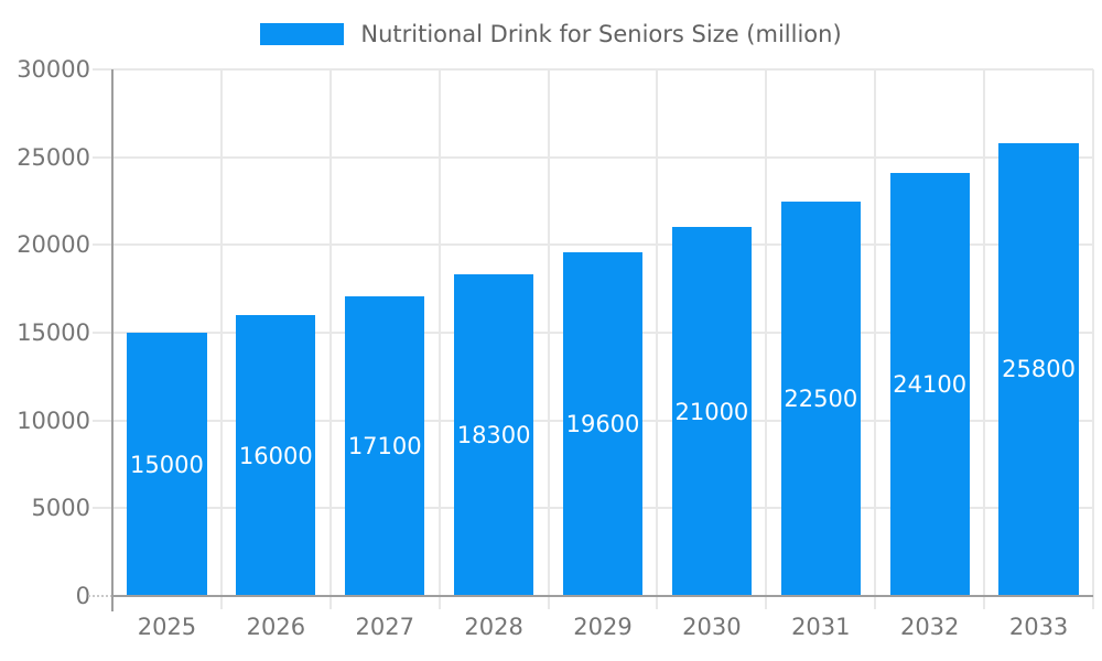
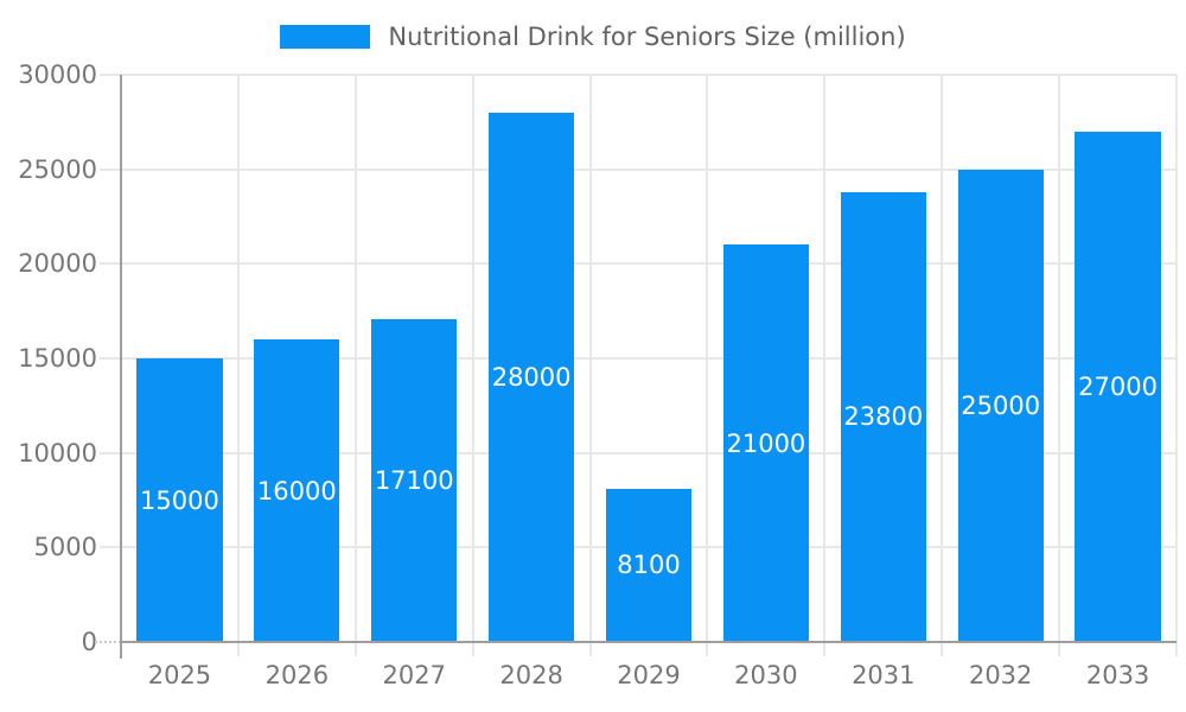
2028: 18300 -> 28000
2029: 19600 -> 8100
2031: 22500 -> 23800
2032: 24100 -> 25000
2033: 25800 -> 27000
